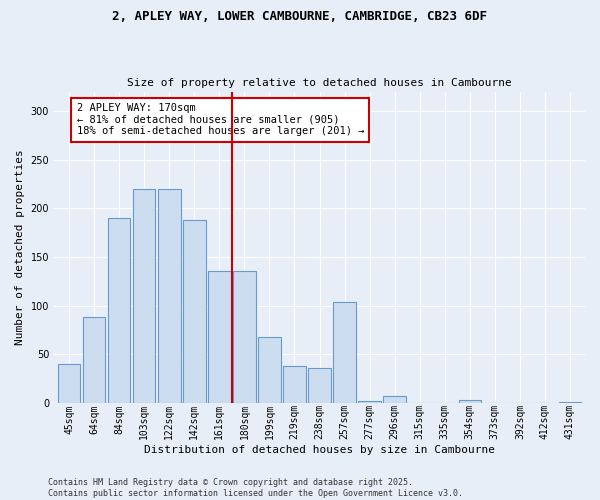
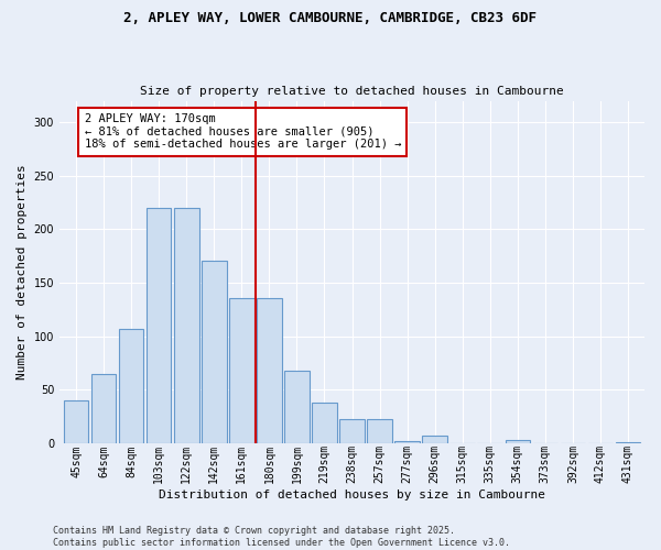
64sqm: 88 -> 65
84sqm: 190 -> 107
142sqm: 188 -> 170
238sqm: 36 -> 22
257sqm: 104 -> 22
